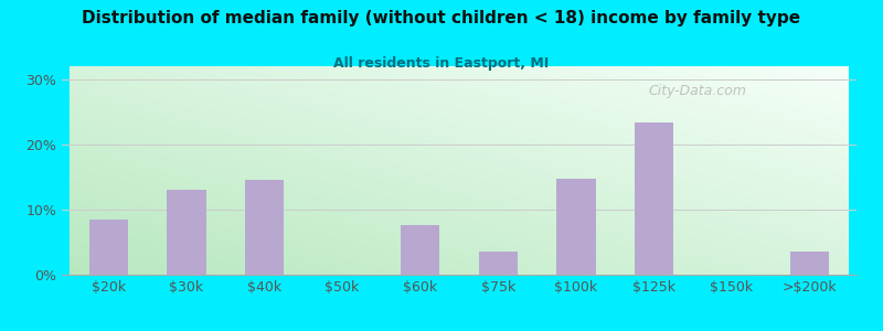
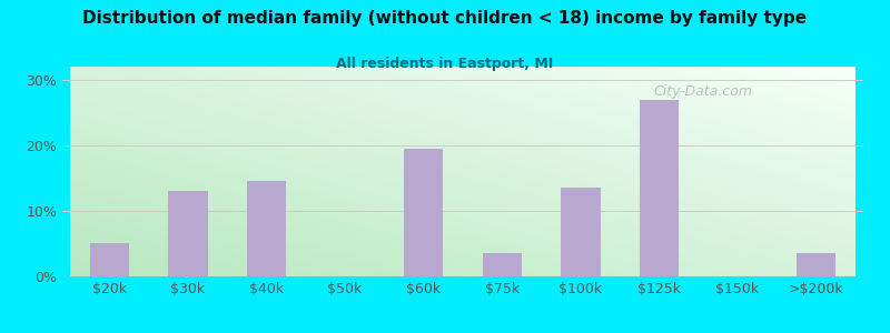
$20k: 8.4% -> 5.0%
$60k: 7.6% -> 19.5%
$100k: 14.8% -> 13.5%
$125k: 23.4% -> 27.0%
